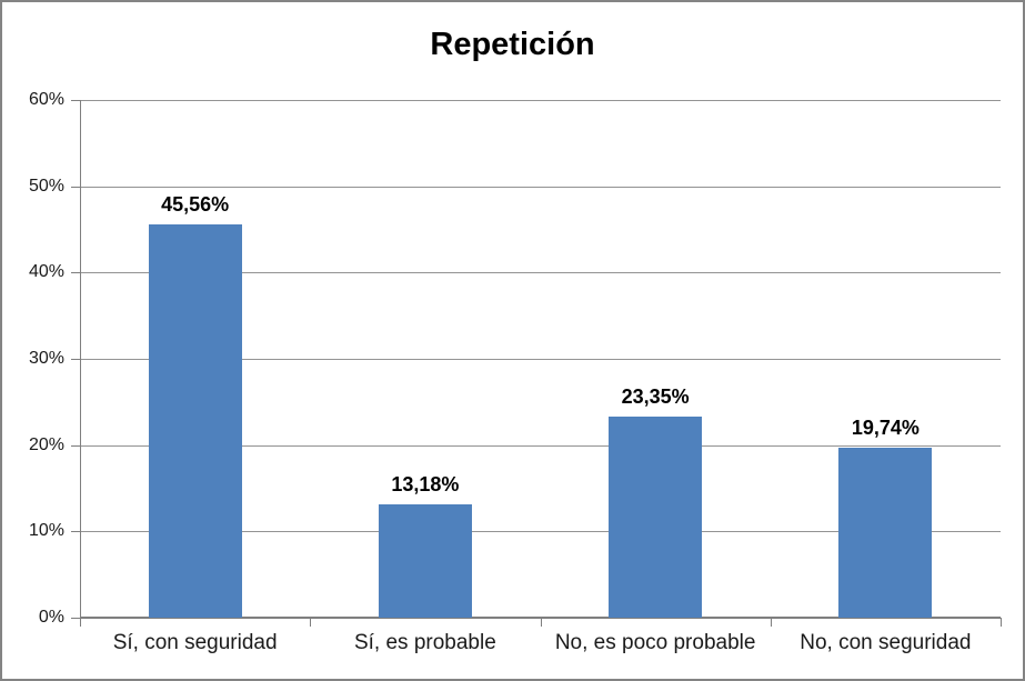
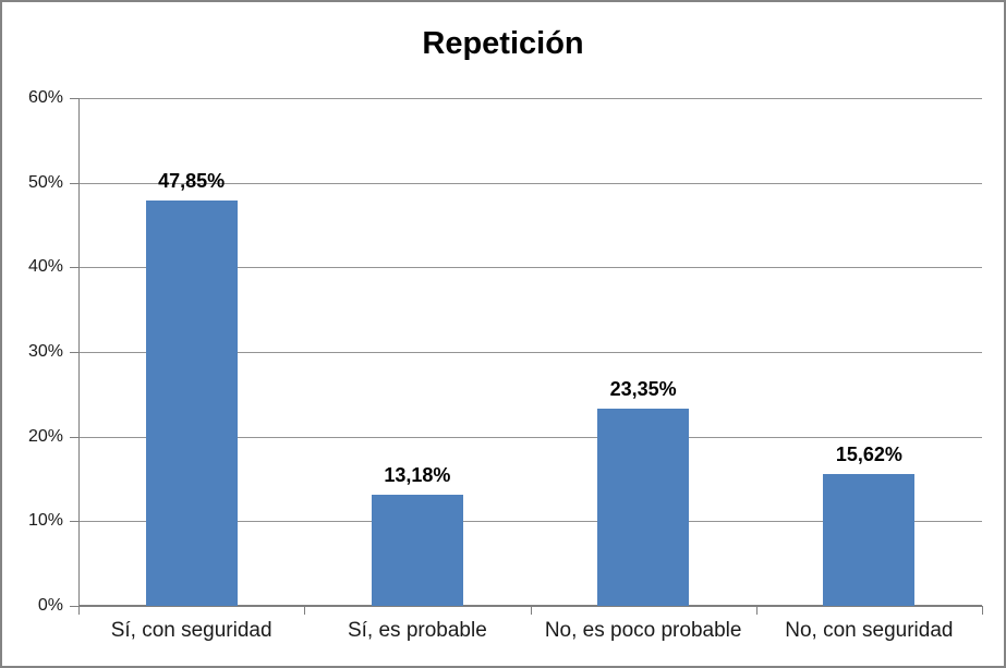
Sí, con seguridad: 45,56% -> 47,85%
No, con seguridad: 19,74% -> 15,62%
